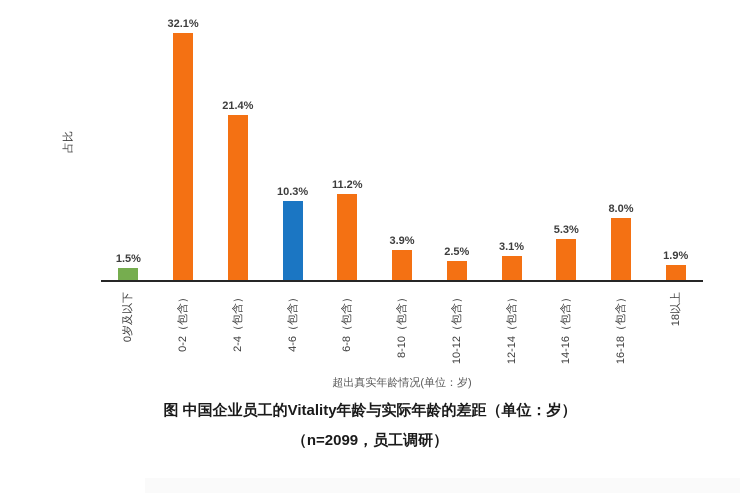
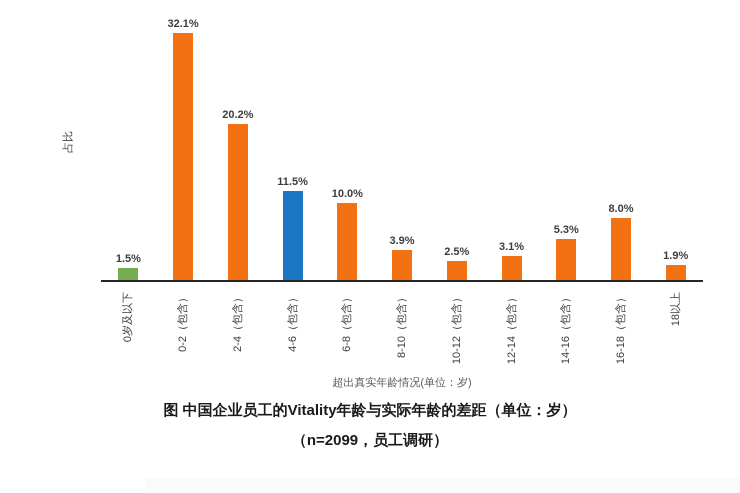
2-4（包含）: 21.4% -> 20.2%
4-6（包含）: 10.3% -> 11.5%
6-8（包含）: 11.2% -> 10.0%
